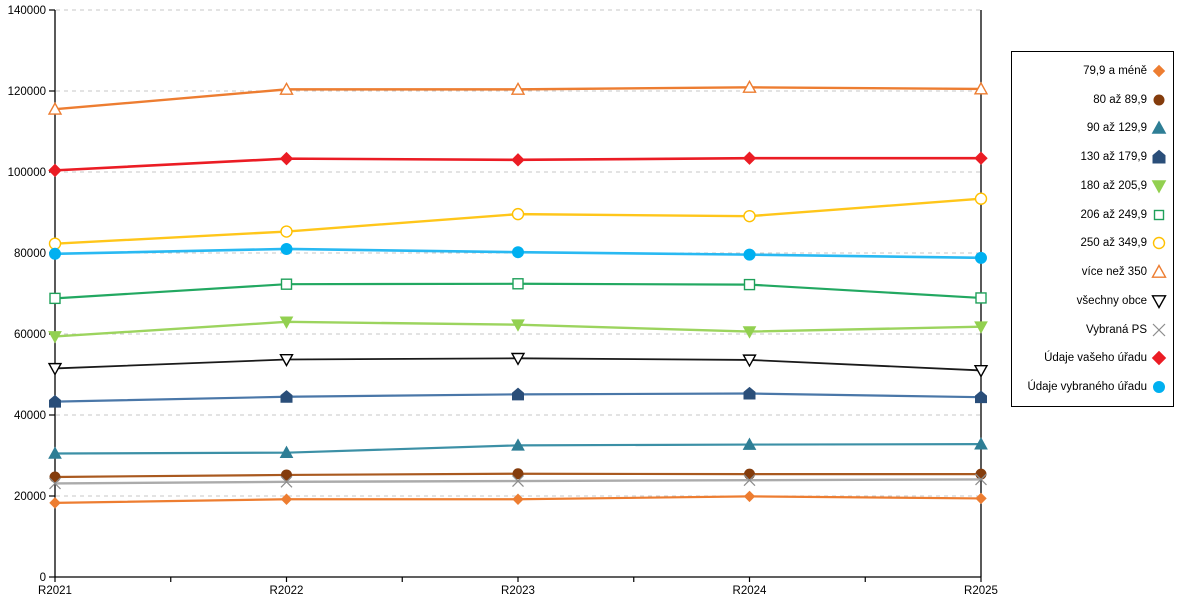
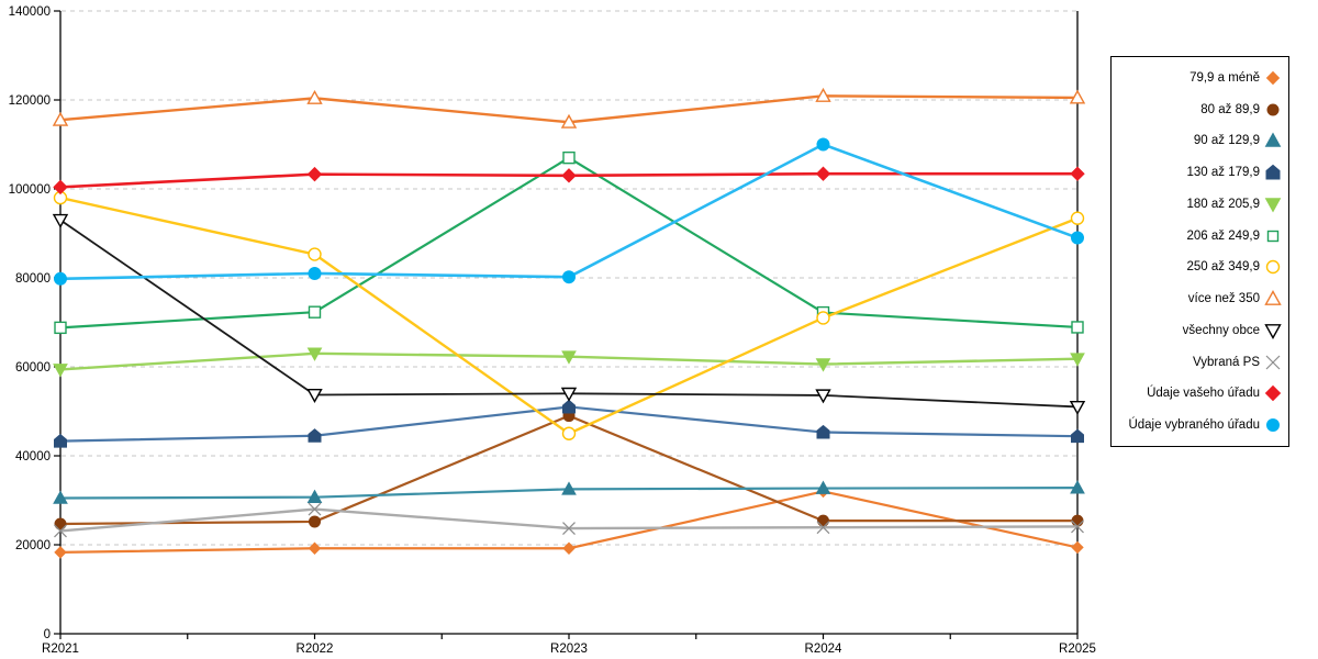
250 až 349,9/R2021: 82000 -> 98000
všechny obce/R2021: 52000 -> 93000
Vybraná PS/R2022: 24000 -> 28000
80 až 89,9/R2023: 26000 -> 49000
130 až 179,9/R2023: 45000 -> 51000
206 až 249,9/R2023: 72000 -> 107000
250 až 349,9/R2023: 90000 -> 45000
více než 350/R2023: 120000 -> 115000
79,9 a méně/R2024: 20000 -> 32000
250 až 349,9/R2024: 89000 -> 71000
Údaje vybraného úřadu/R2024: 80000 -> 110000
Údaje vybraného úřadu/R2025: 79000 -> 89000
